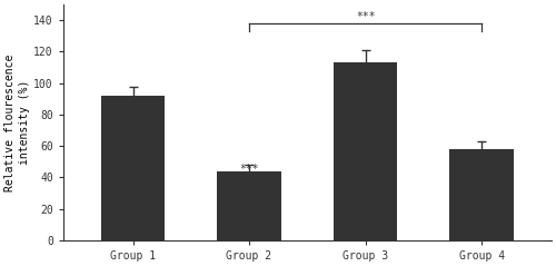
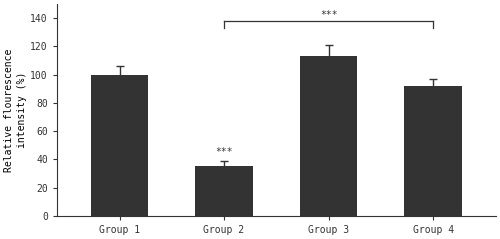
Group 1: 92 -> 100
Group 2: 44 -> 35
Group 4: 58 -> 92
